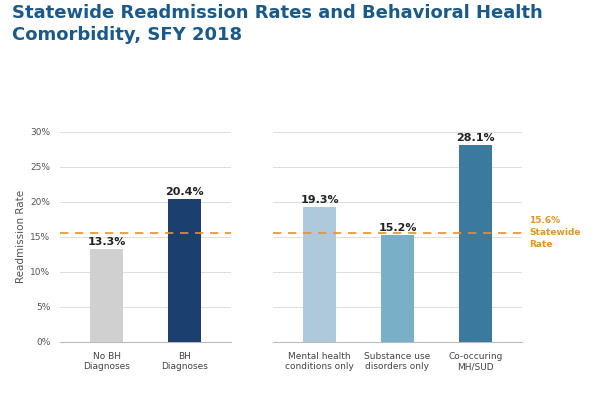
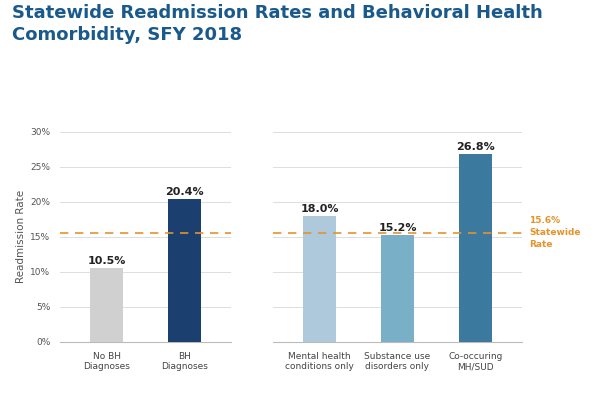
No BH Diagnoses: 13.3% -> 10.5%
Mental health conditions only: 19.3% -> 18.0%
Co-occuring MH/SUD: 28.1% -> 26.8%
